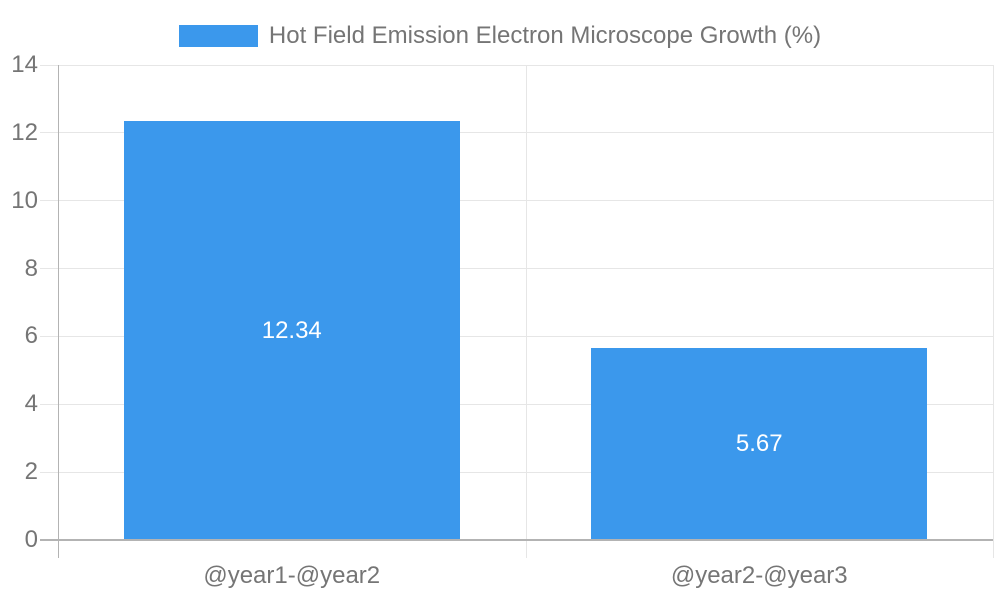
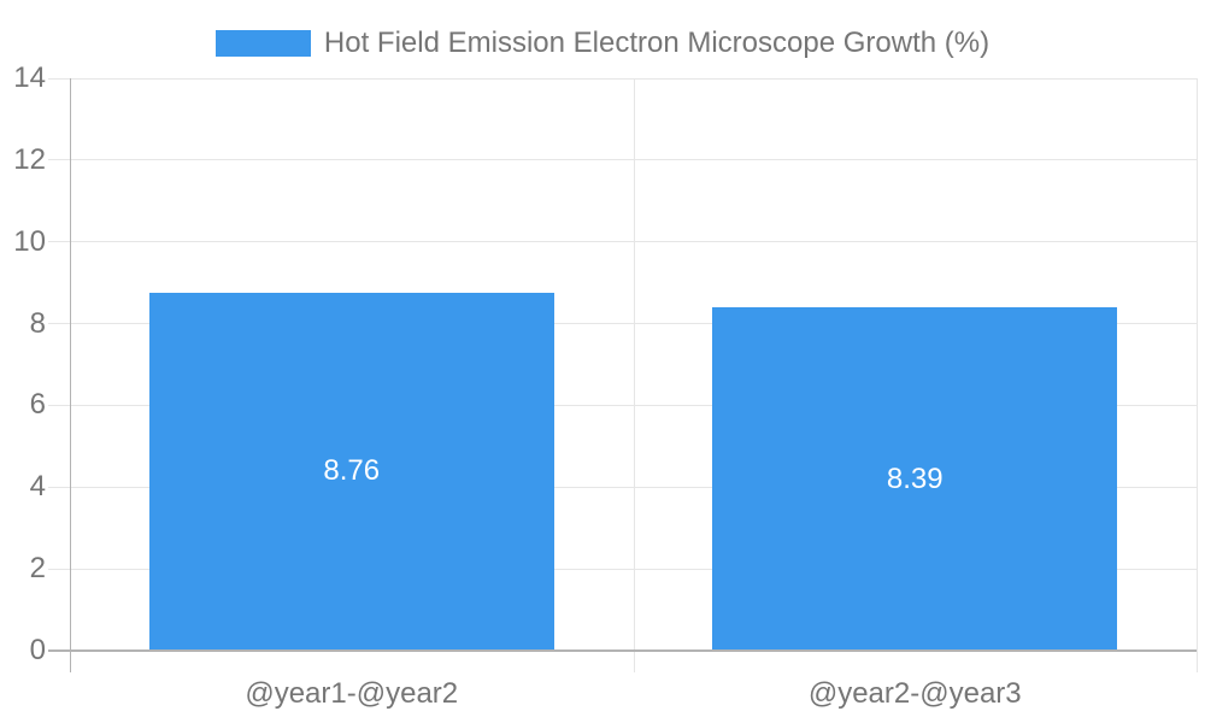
@year1-@year2: 12.34 -> 8.76
@year2-@year3: 5.67 -> 8.39
